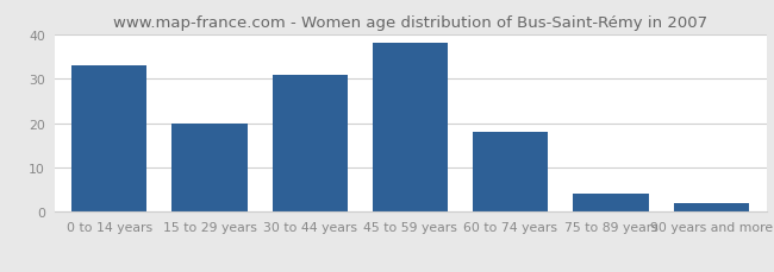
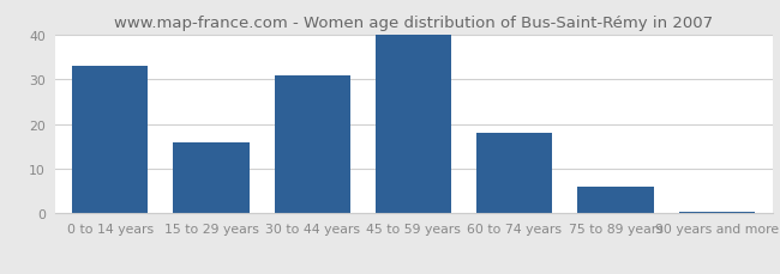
15 to 29 years: 20.0 -> 16.0
45 to 59 years: 38.0 -> 40.0
75 to 89 years: 4.0 -> 6.0
90 years and more: 2.0 -> 0.5
